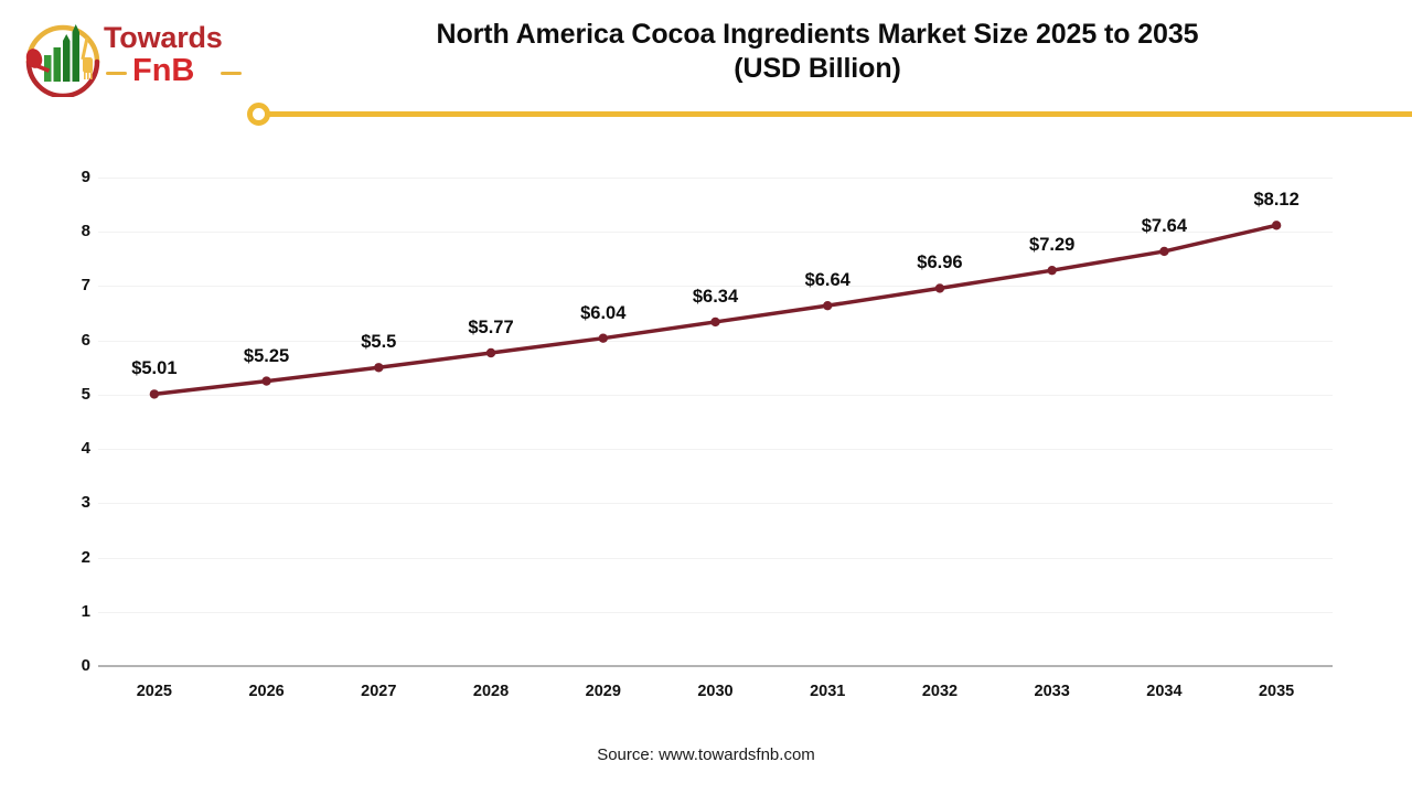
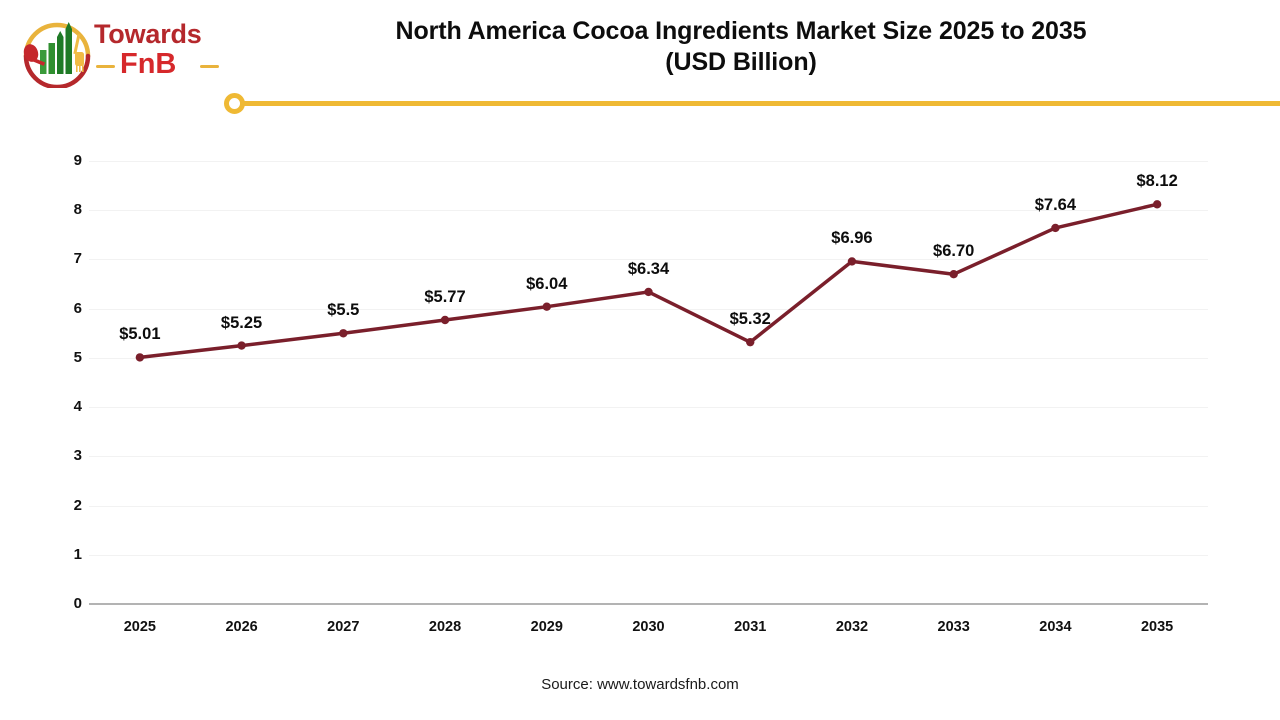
2031: $6.64 -> $5.32
2033: $7.29 -> $6.70
